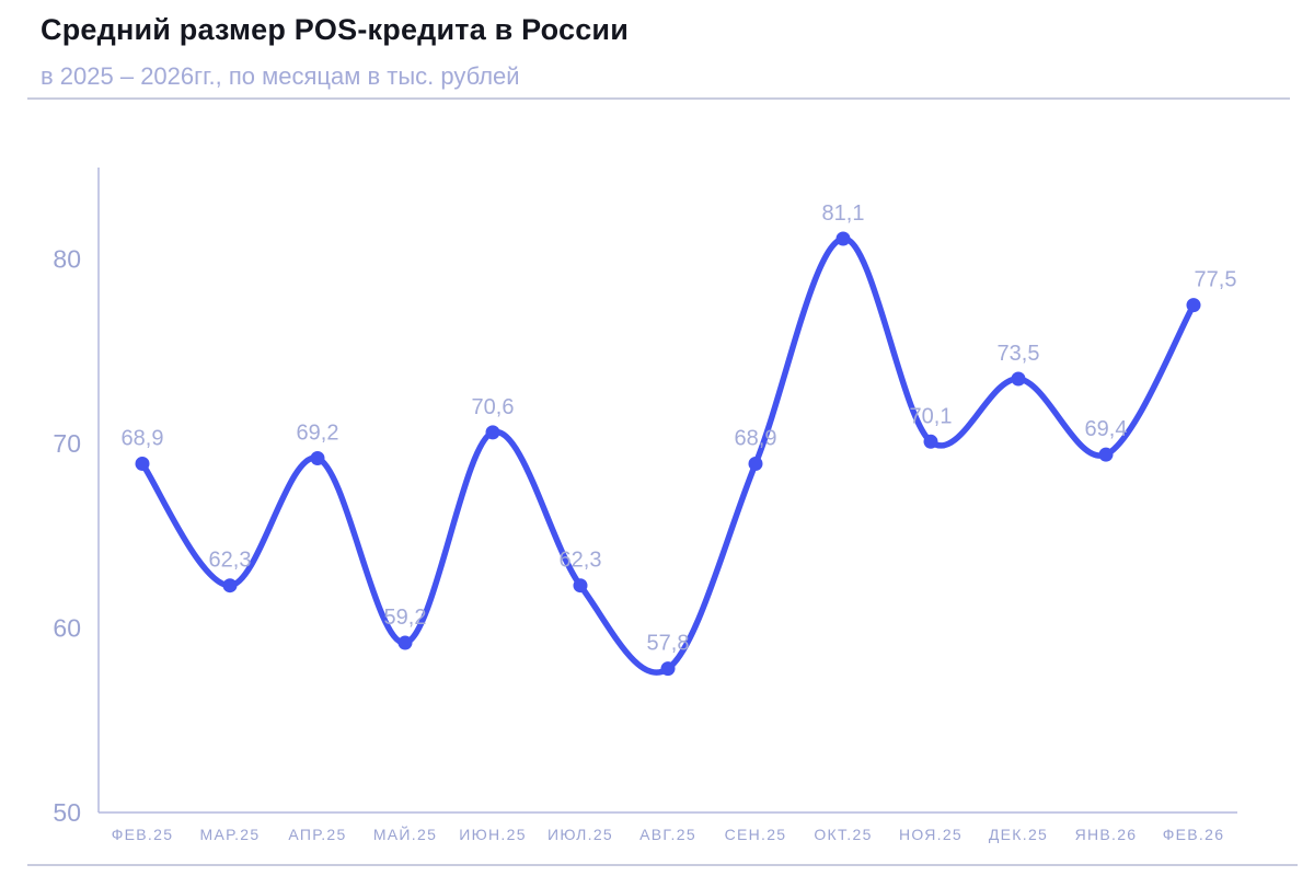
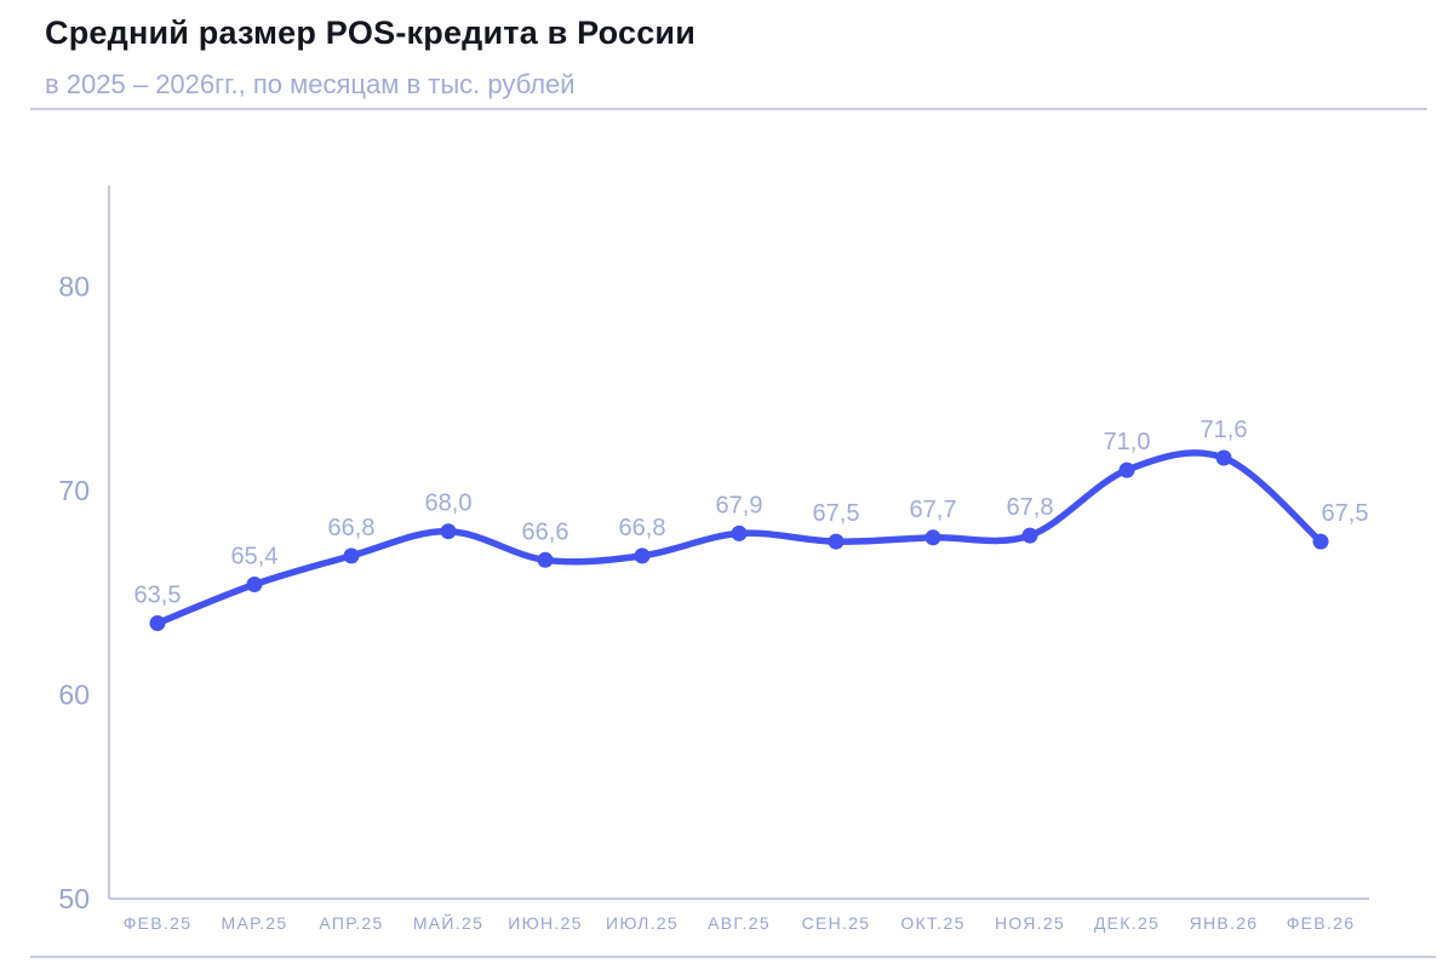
ФЕВ.25: 68,9 -> 63,5
МАР.25: 62,3 -> 65,4
АПР.25: 69,2 -> 66,8
МАЙ.25: 59,2 -> 68,0
ИЮН.25: 70,6 -> 66,6
ИЮЛ.25: 62,3 -> 66,8
АВГ.25: 57,8 -> 67,9
СЕН.25: 68,9 -> 67,5
ОКТ.25: 81,1 -> 67,7
НОЯ.25: 70,1 -> 67,8
ДЕК.25: 73,5 -> 71,0
ЯНВ.26: 69,4 -> 71,6
ФЕВ.26: 77,5 -> 67,5
